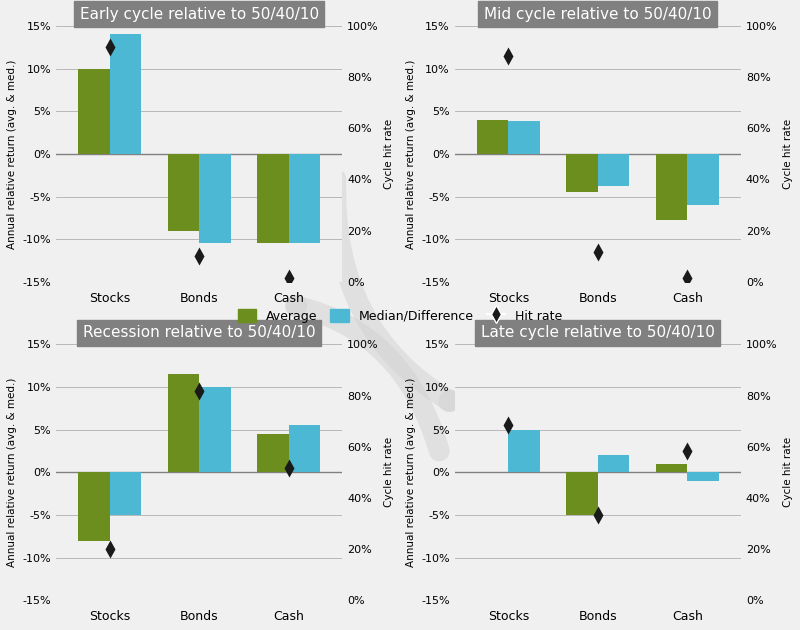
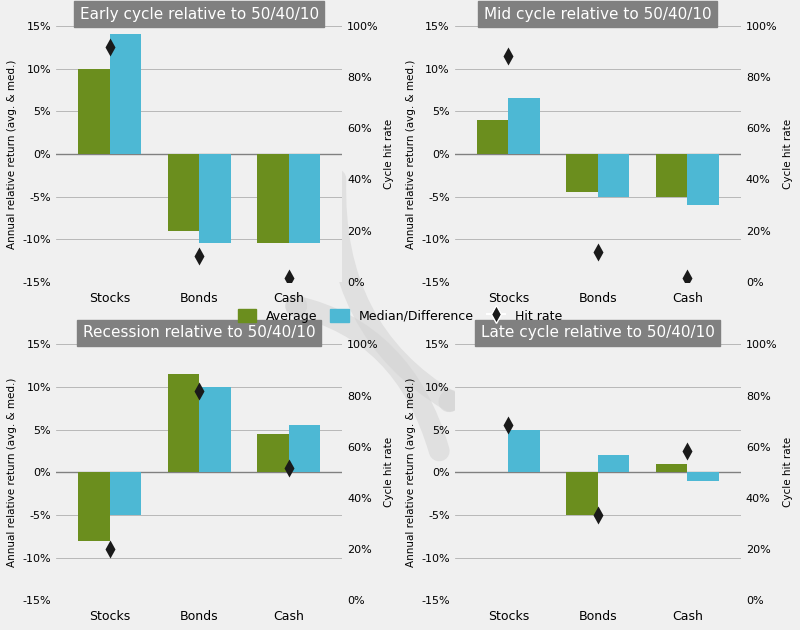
Mid cycle relative to 50/40/10/Median/Difference/Stocks: 3.8% -> 6.5%
Mid cycle relative to 50/40/10/Median/Difference/Bonds: -3.8% -> -5.0%
Mid cycle relative to 50/40/10/Average/Cash: -7.8% -> -5.0%
